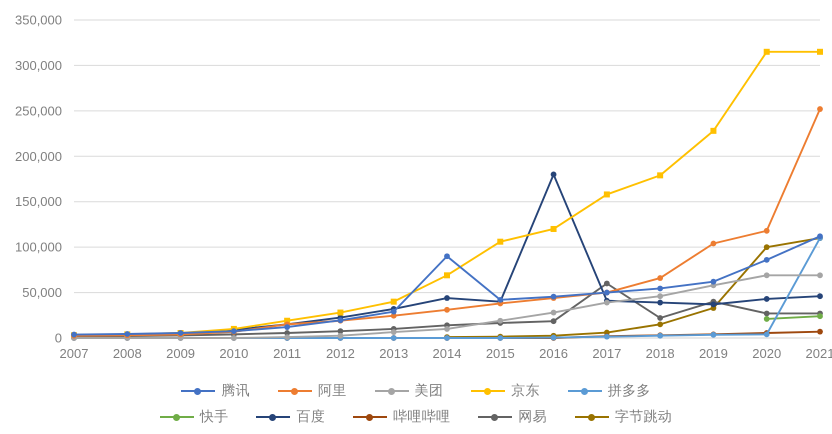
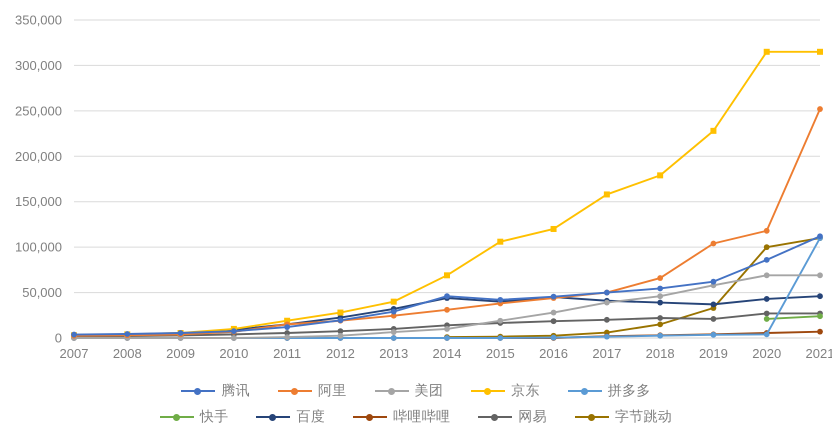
腾讯/2014: 90000 -> 50000
百度/2016: 180000 -> 40000
网易/2017: 60000 -> 20000
网易/2019: 40000 -> 20000
